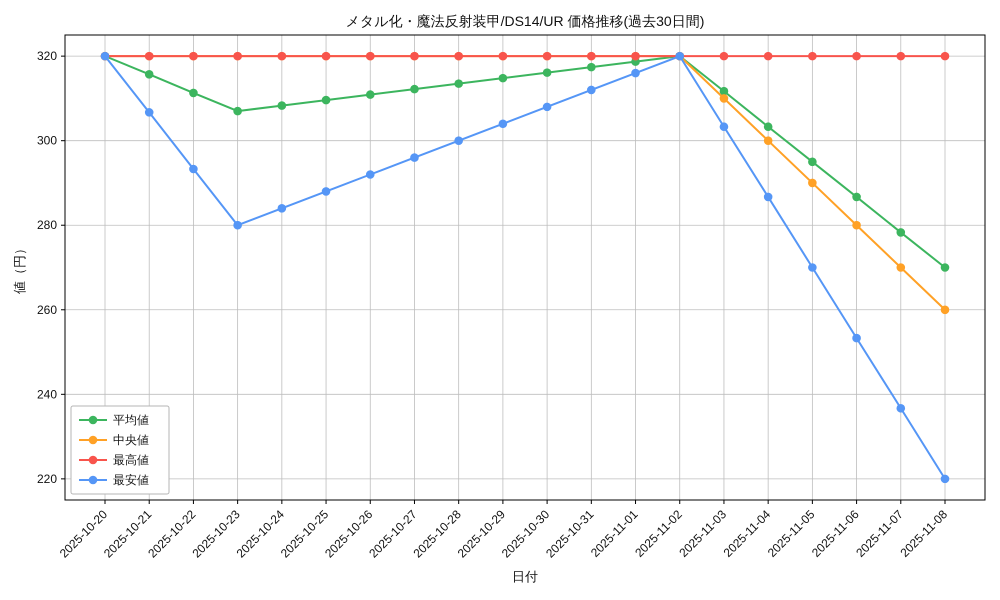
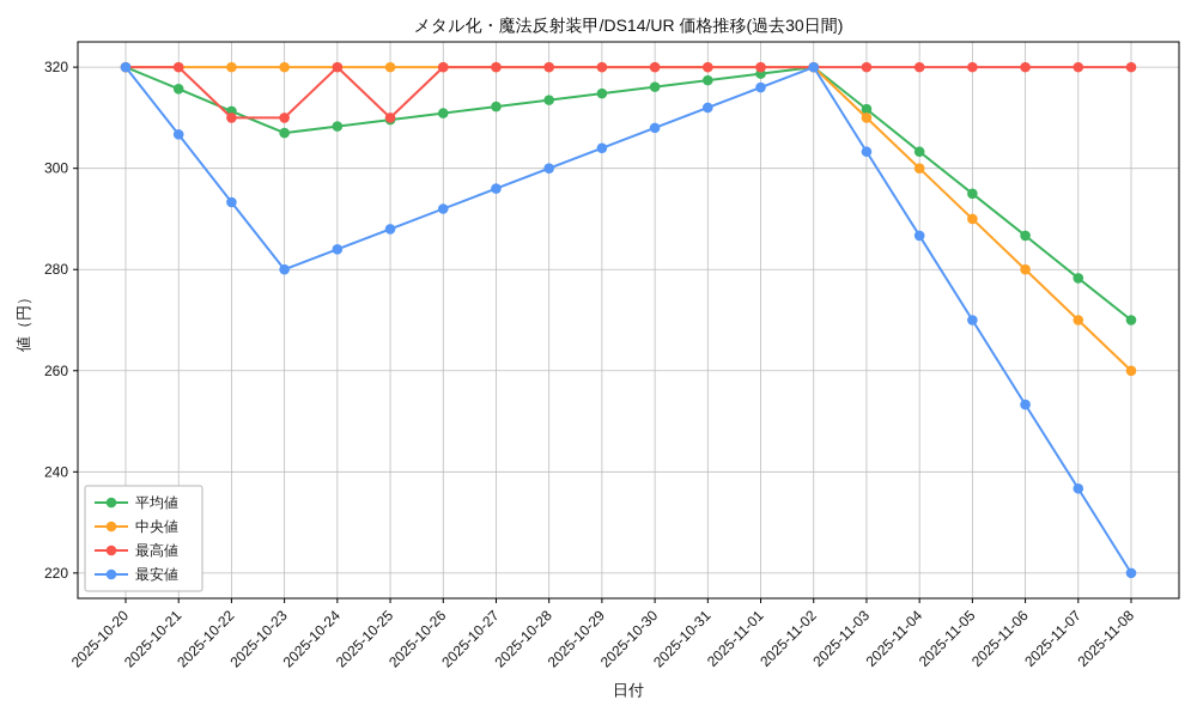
最高値/2025-10-22: 320 -> 310
最高値/2025-10-23: 320 -> 310
最高値/2025-10-25: 320 -> 310
